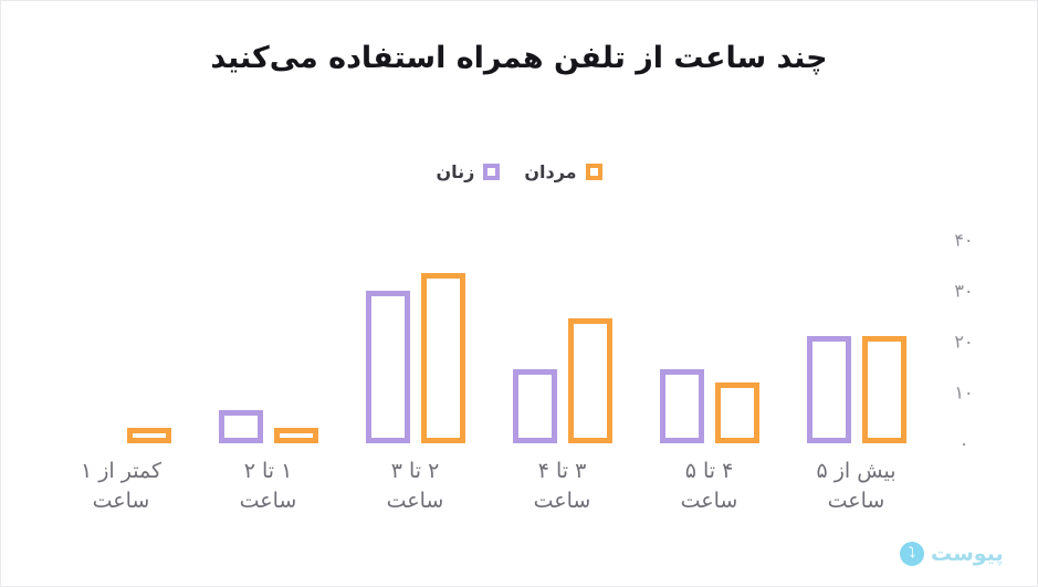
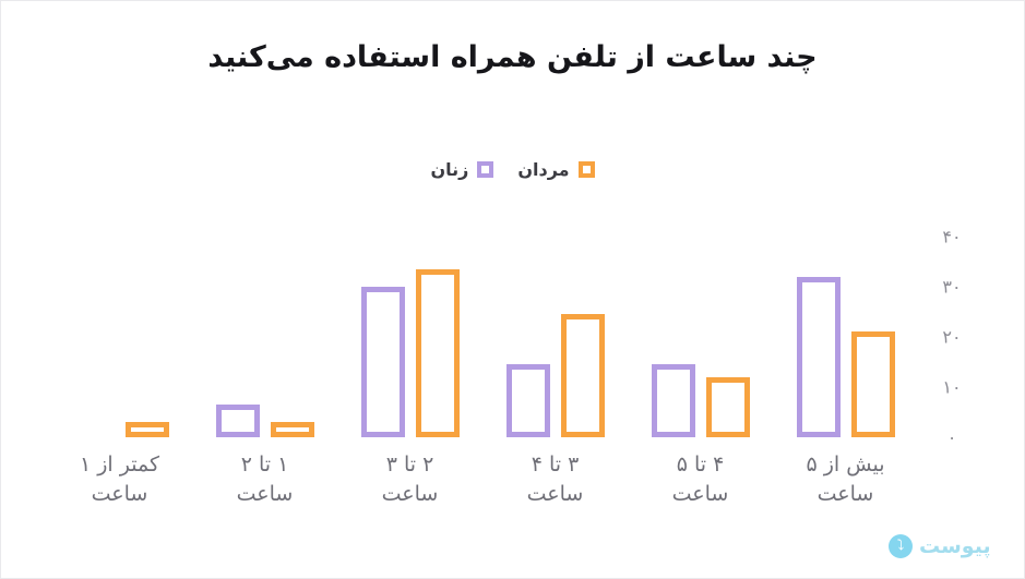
زنان/بیش از ۵ ساعت: 21 -> 32
